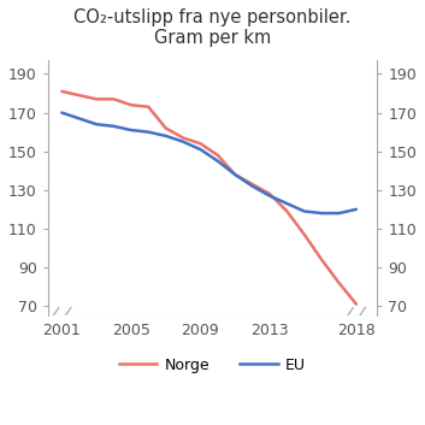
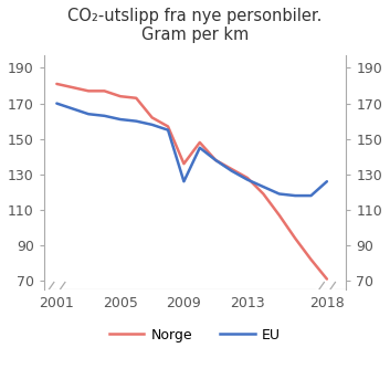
Norge/2009: 154 -> 136
EU/2009: 151 -> 126
EU/2018: 120 -> 126
